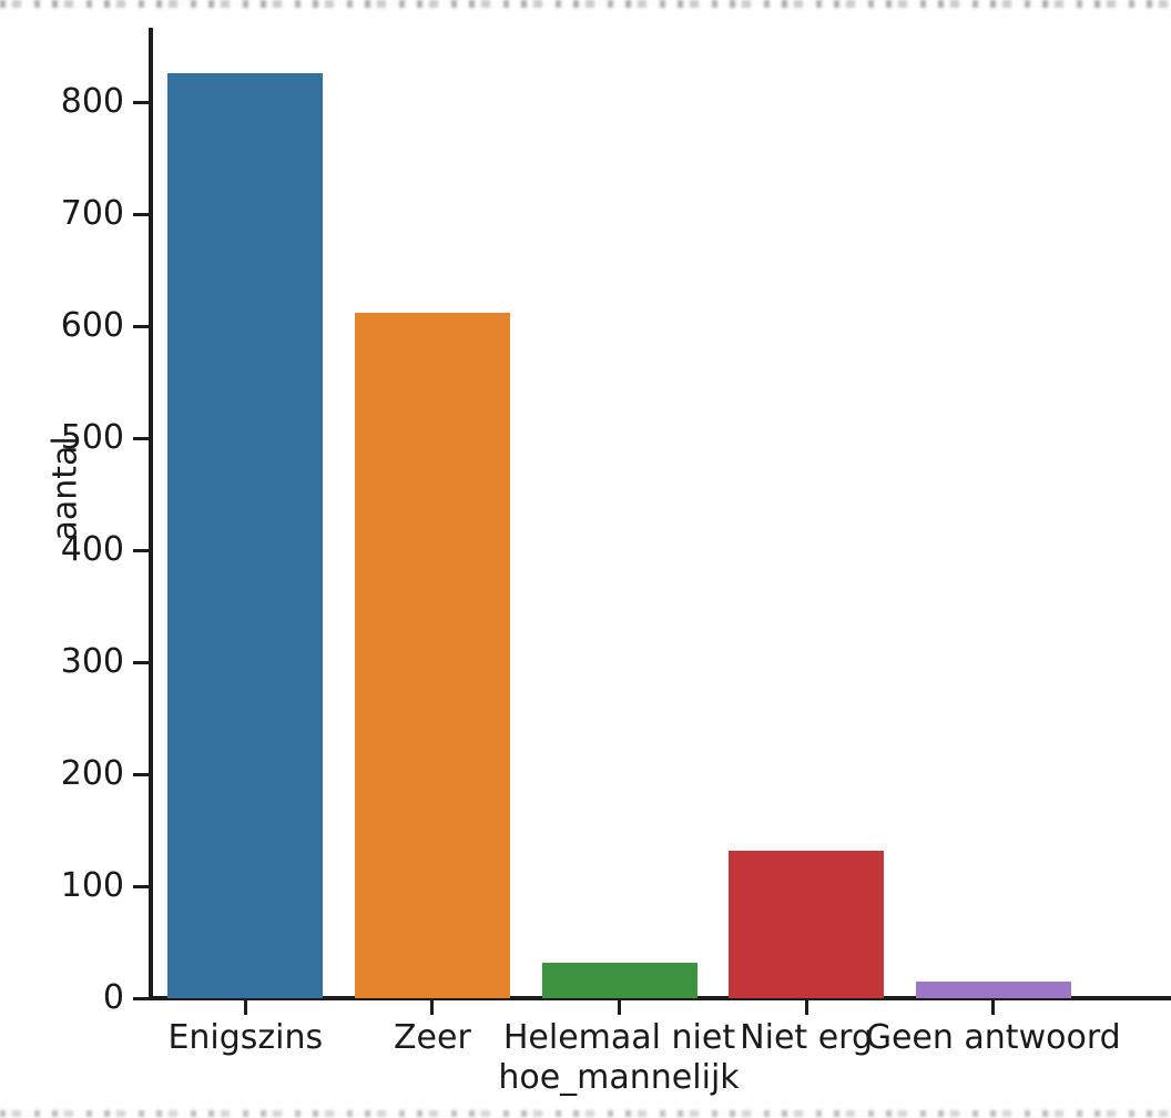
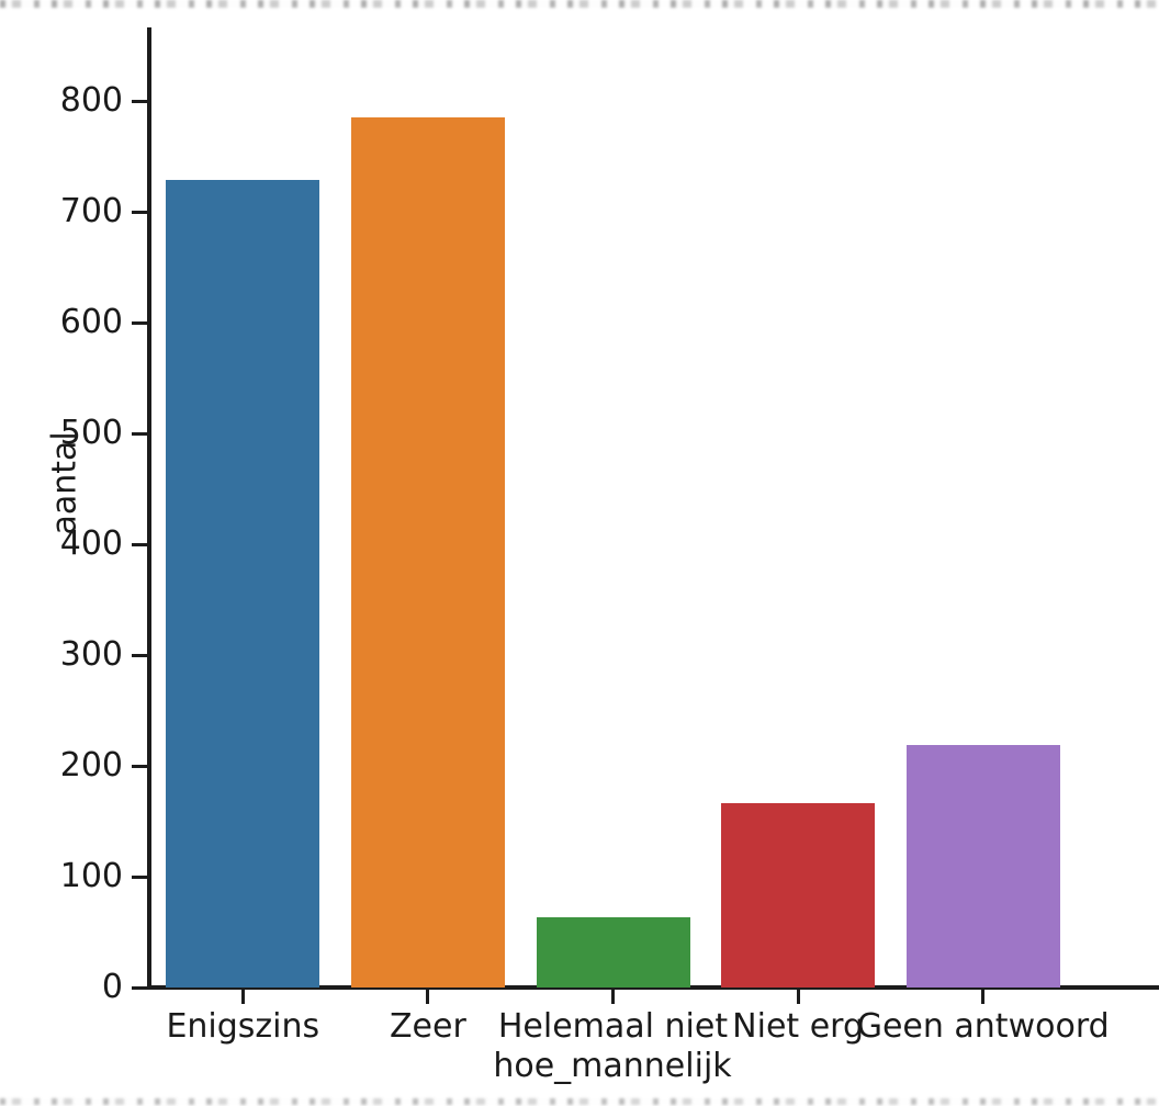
Enigszins: 826 -> 729
Zeer: 612 -> 785
Helemaal niet: 32 -> 63
Niet erg: 132 -> 166
Geen antwoord: 15 -> 219
